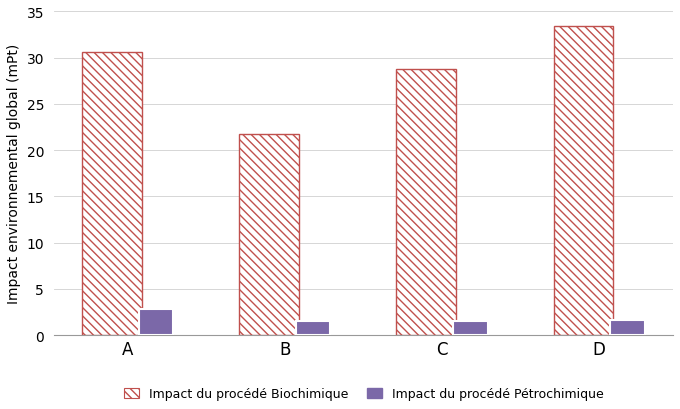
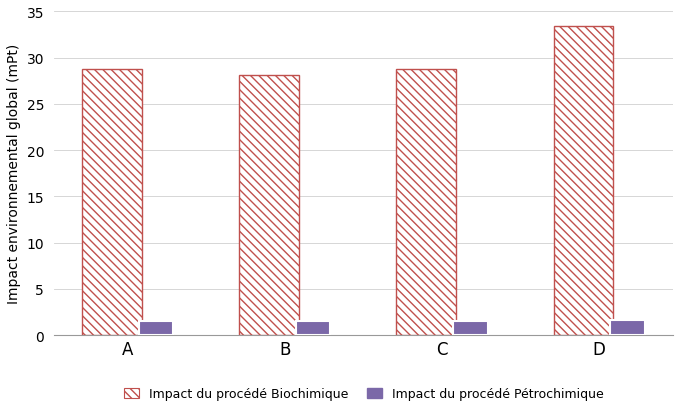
Impact du procédé Biochimique/A: 30.6 -> 28.8
Impact du procédé Pétrochimique/A: 2.8 -> 1.5
Impact du procédé Biochimique/B: 21.8 -> 28.1
